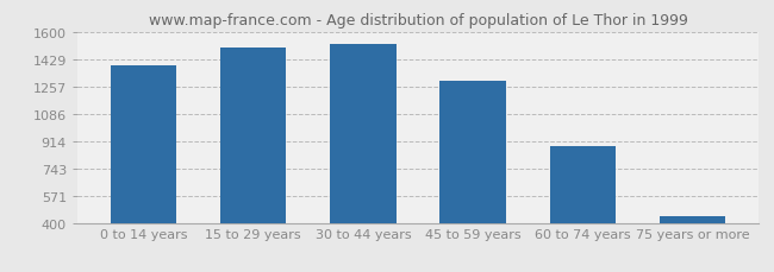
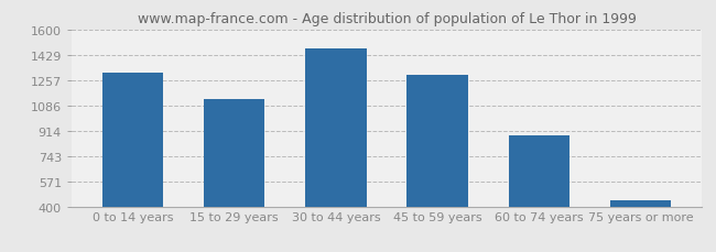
0 to 14 years: 1390 -> 1310
15 to 29 years: 1500 -> 1130
30 to 44 years: 1520 -> 1470
